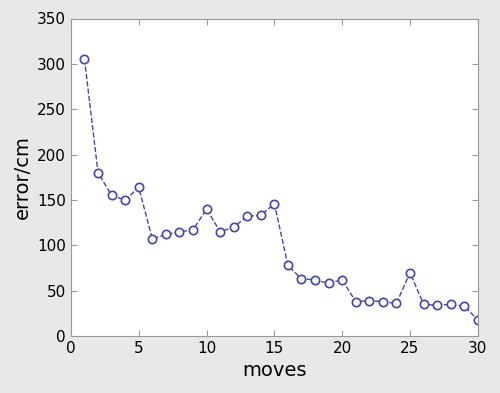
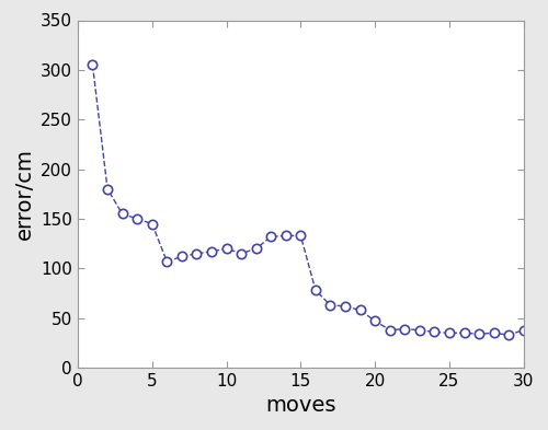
5: 164 -> 145
10: 140 -> 120
15: 146 -> 133
20: 62 -> 47
25: 70 -> 35
30: 18 -> 38
